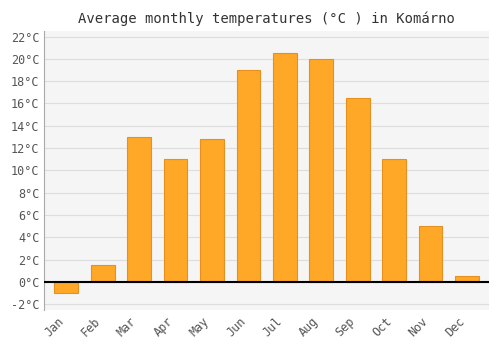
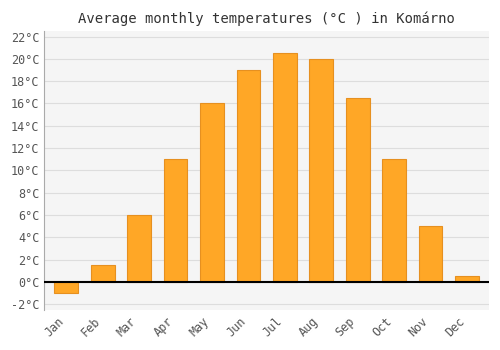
Mar: 13.0°C -> 6.0°C
May: 12.8°C -> 16.0°C
